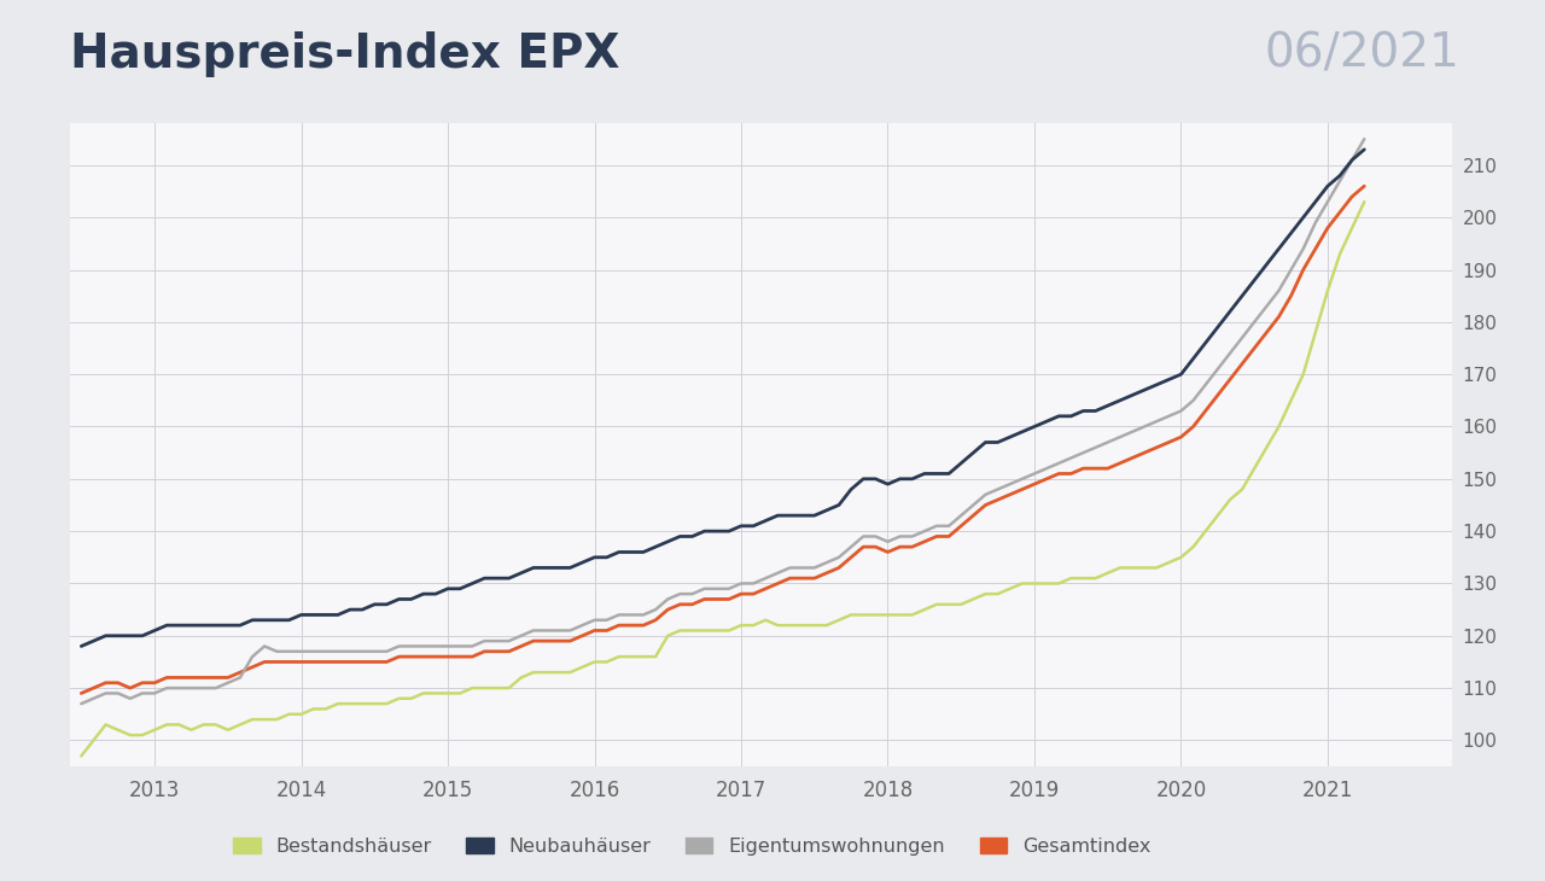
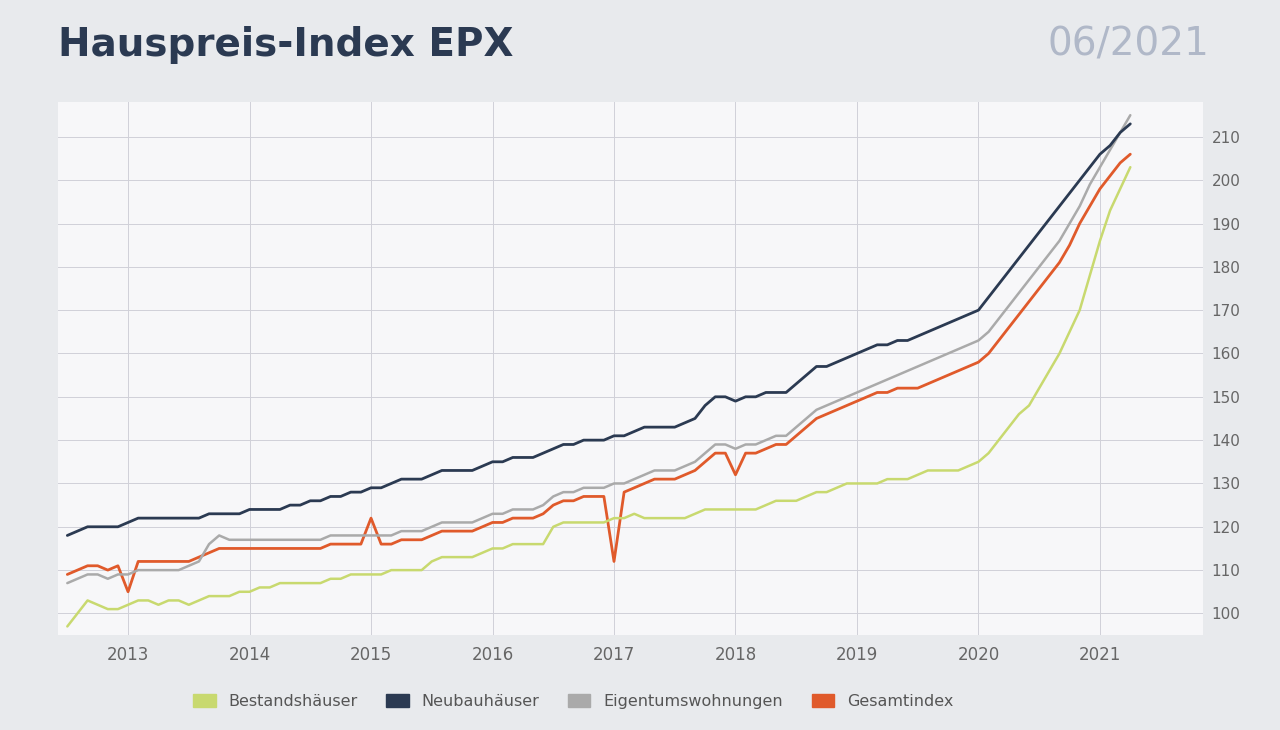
Gesamtindex/2013: 111 -> 105
Gesamtindex/2015: 116 -> 122
Gesamtindex/2017: 128 -> 112
Gesamtindex/2018: 136 -> 132
